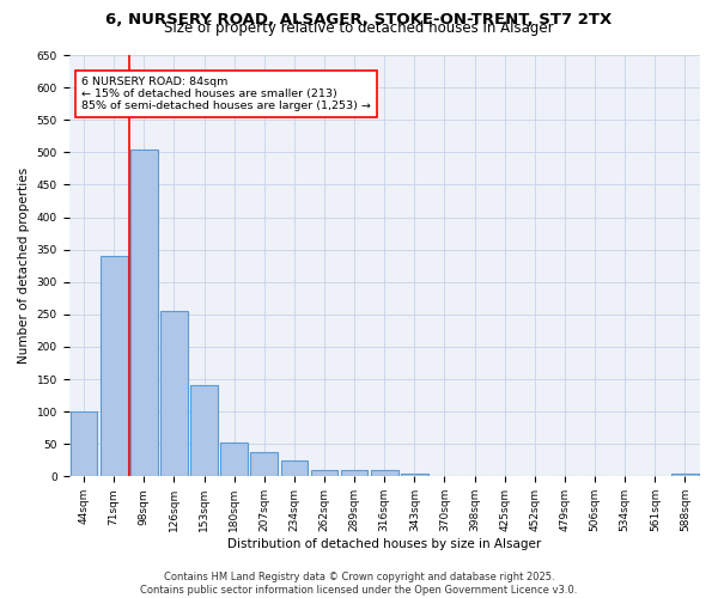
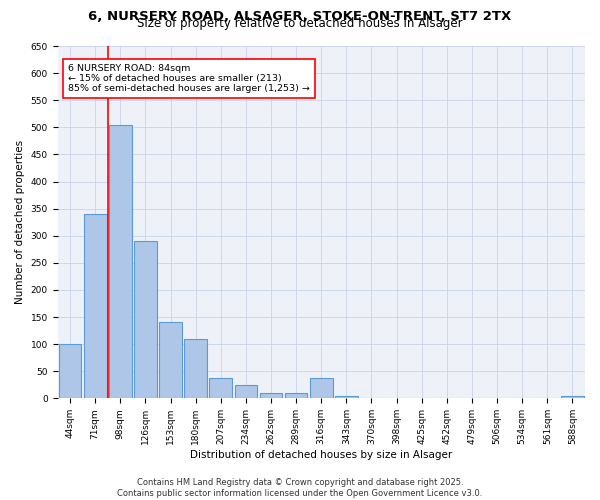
126sqm: 255 -> 290
180sqm: 53 -> 110
316sqm: 10 -> 38
